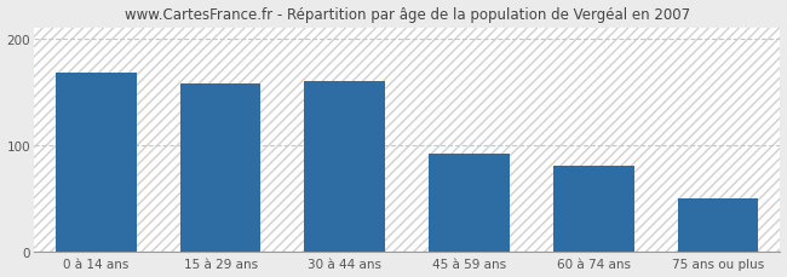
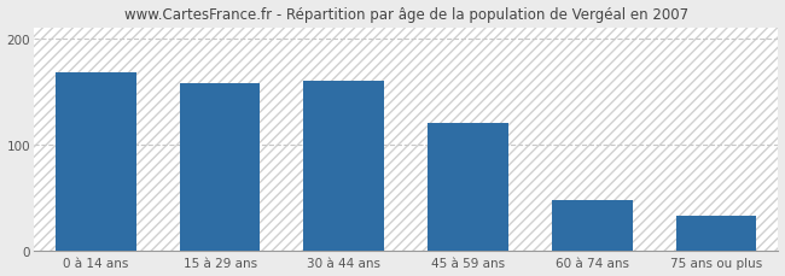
45 à 59 ans: 92 -> 120
60 à 74 ans: 80 -> 48
75 ans ou plus: 50 -> 33
